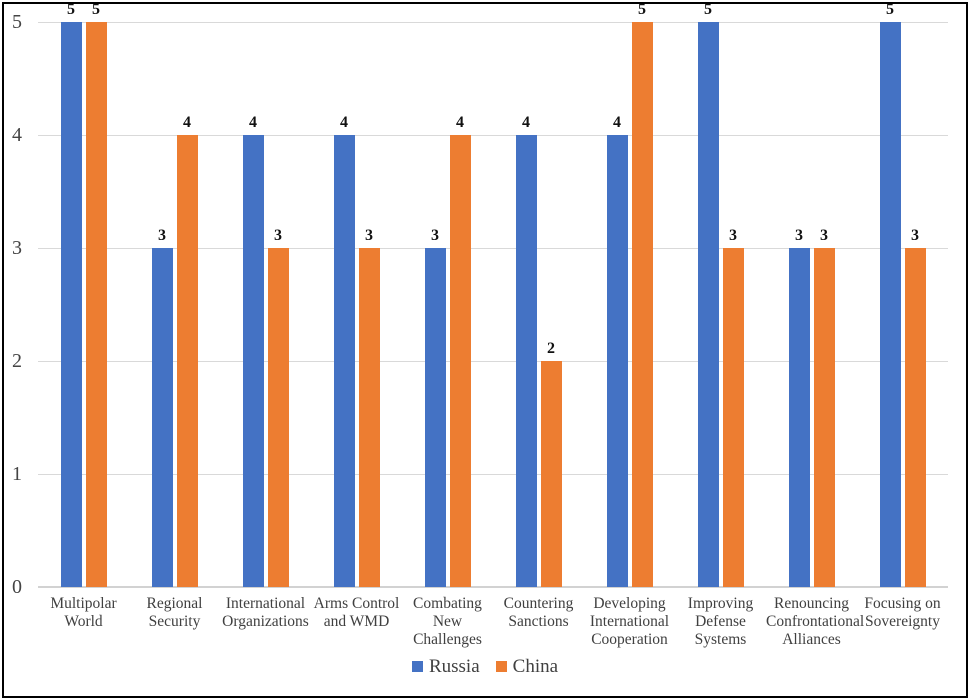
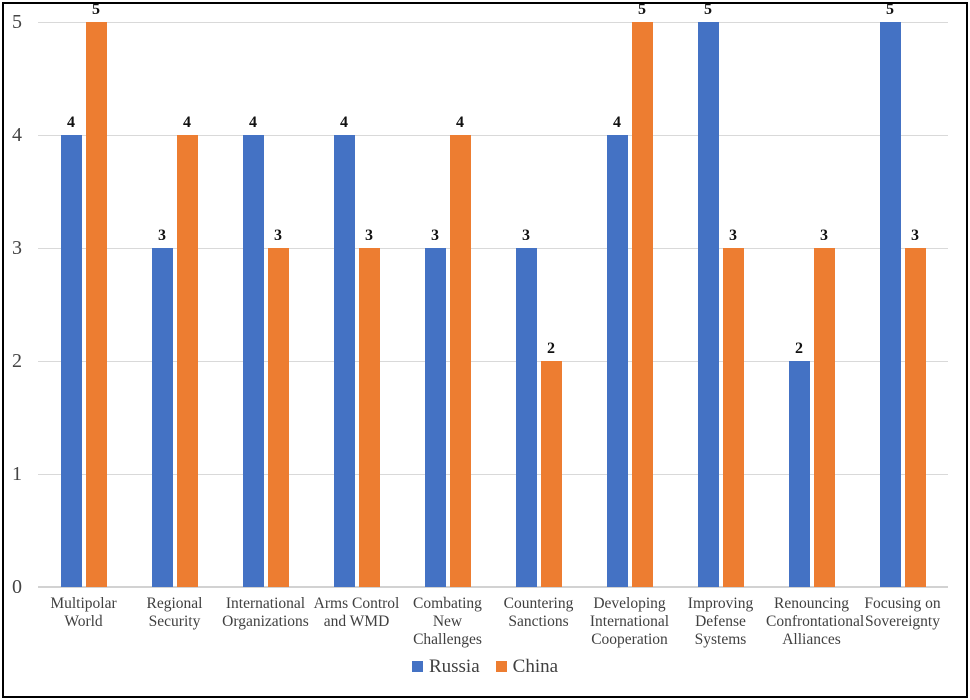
Russia/Multipolar World: 5 -> 4
Russia/Countering Sanctions: 4 -> 3
Russia/Renouncing Confrontational Alliances: 3 -> 2
